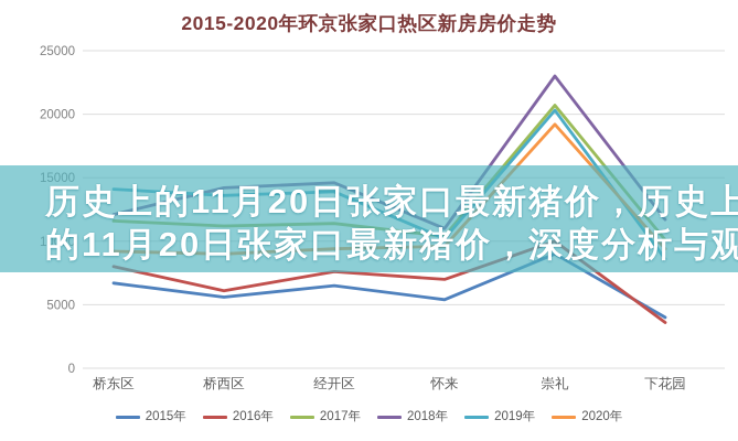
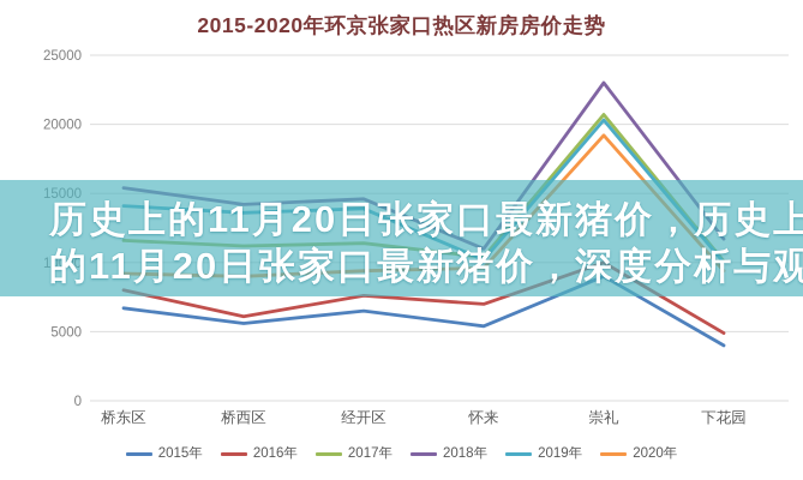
2018年/桥东区: 12100 -> 15400
2016年/下花园: 3600 -> 4900
2019年/下花园: 8600 -> 10000
